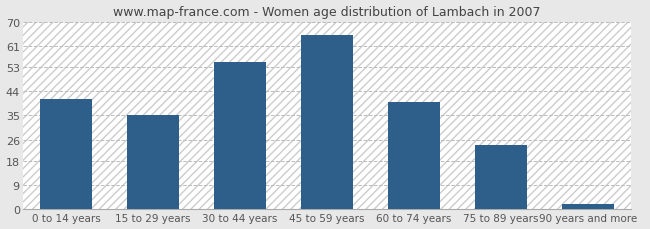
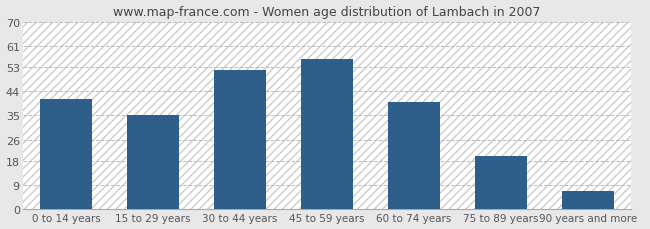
30 to 44 years: 55 -> 52
45 to 59 years: 65 -> 56
75 to 89 years: 24 -> 20
90 years and more: 2 -> 7
